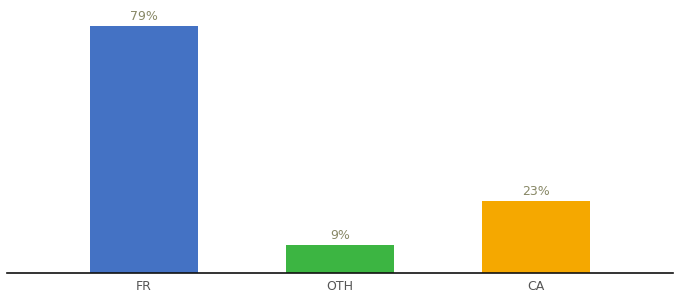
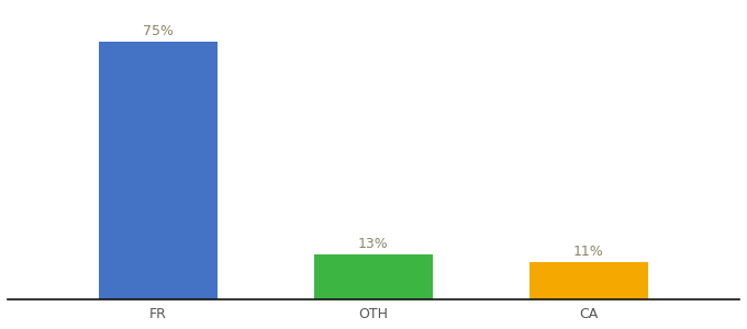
FR: 79% -> 75%
OTH: 9% -> 13%
CA: 23% -> 11%
